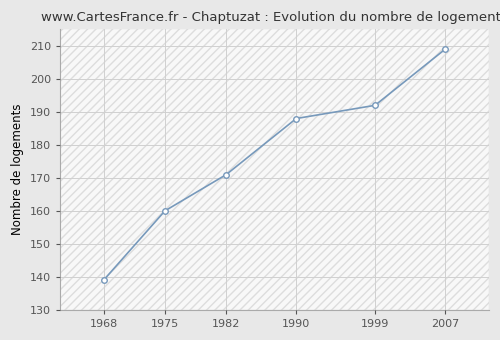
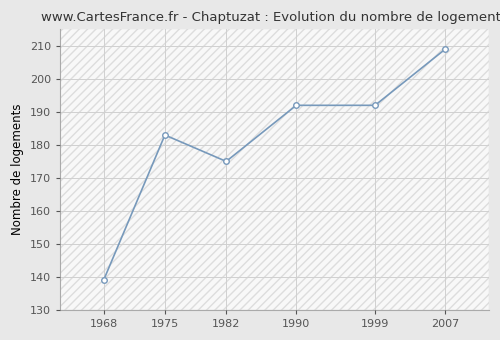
1975: 160 -> 183
1982: 171 -> 175
1990: 188 -> 192
